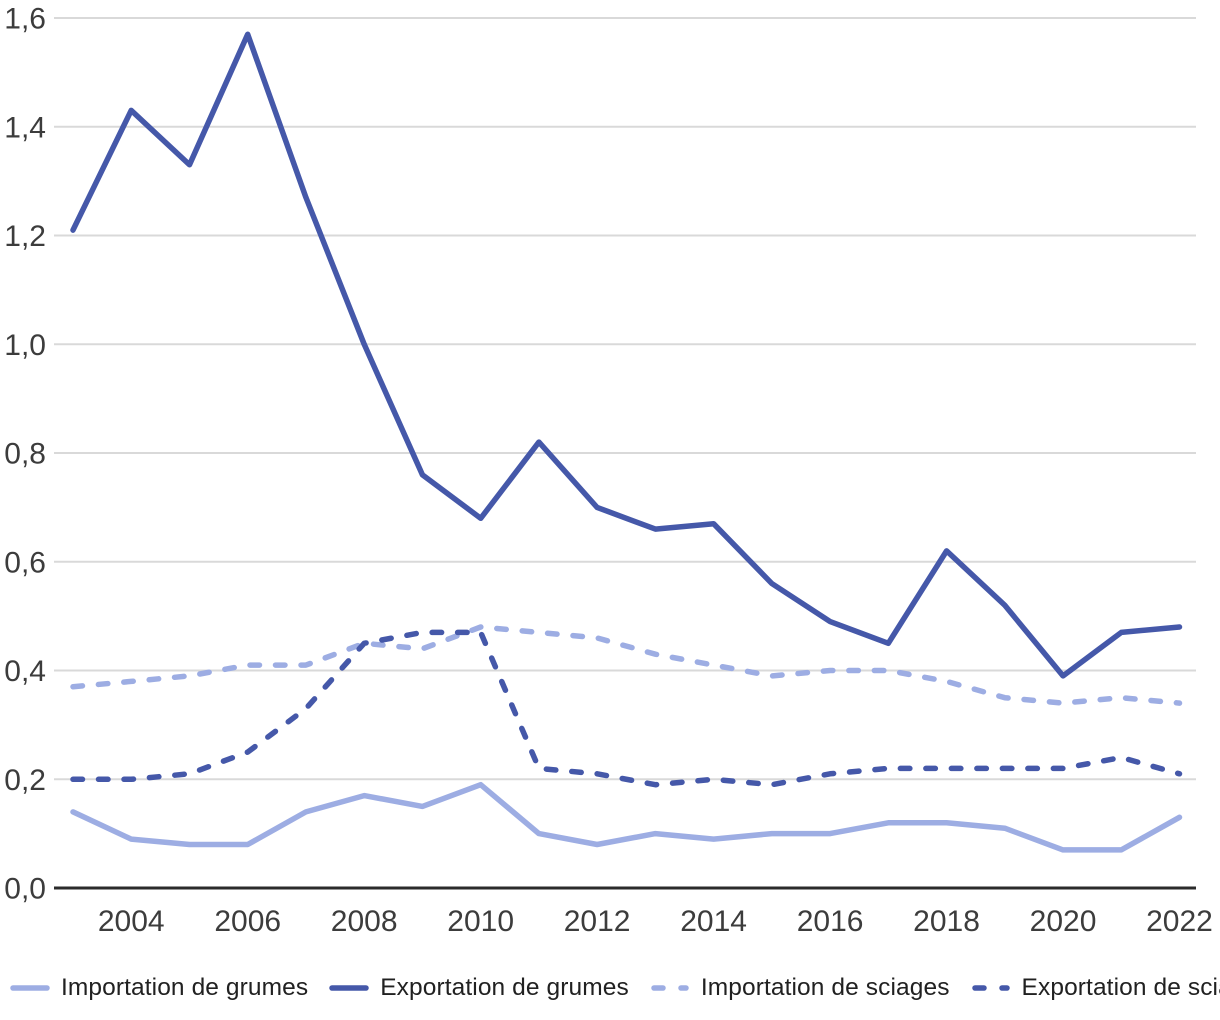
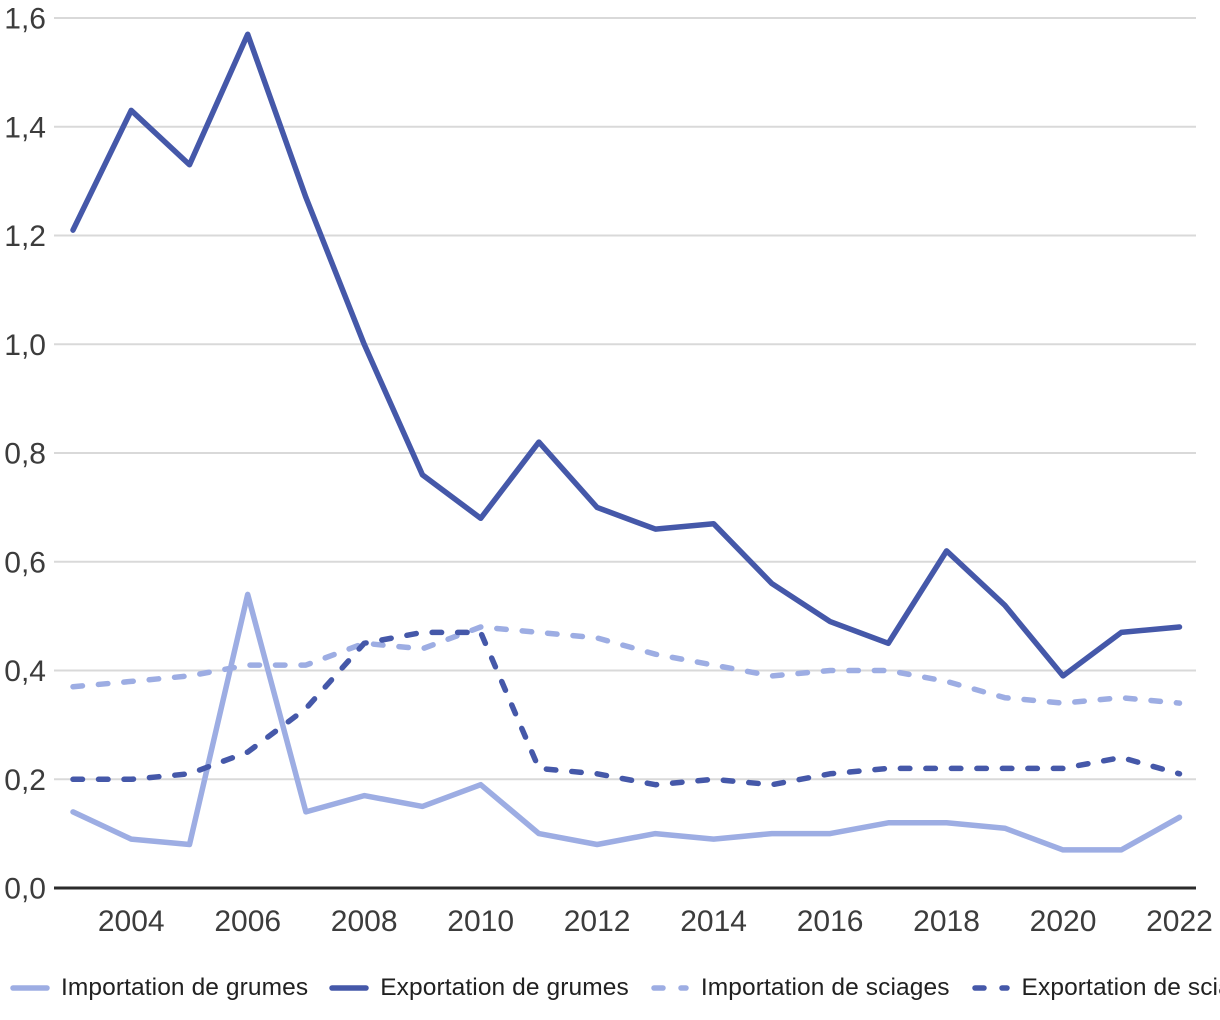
Importation de grumes/2006: 0,08 -> 0,54
